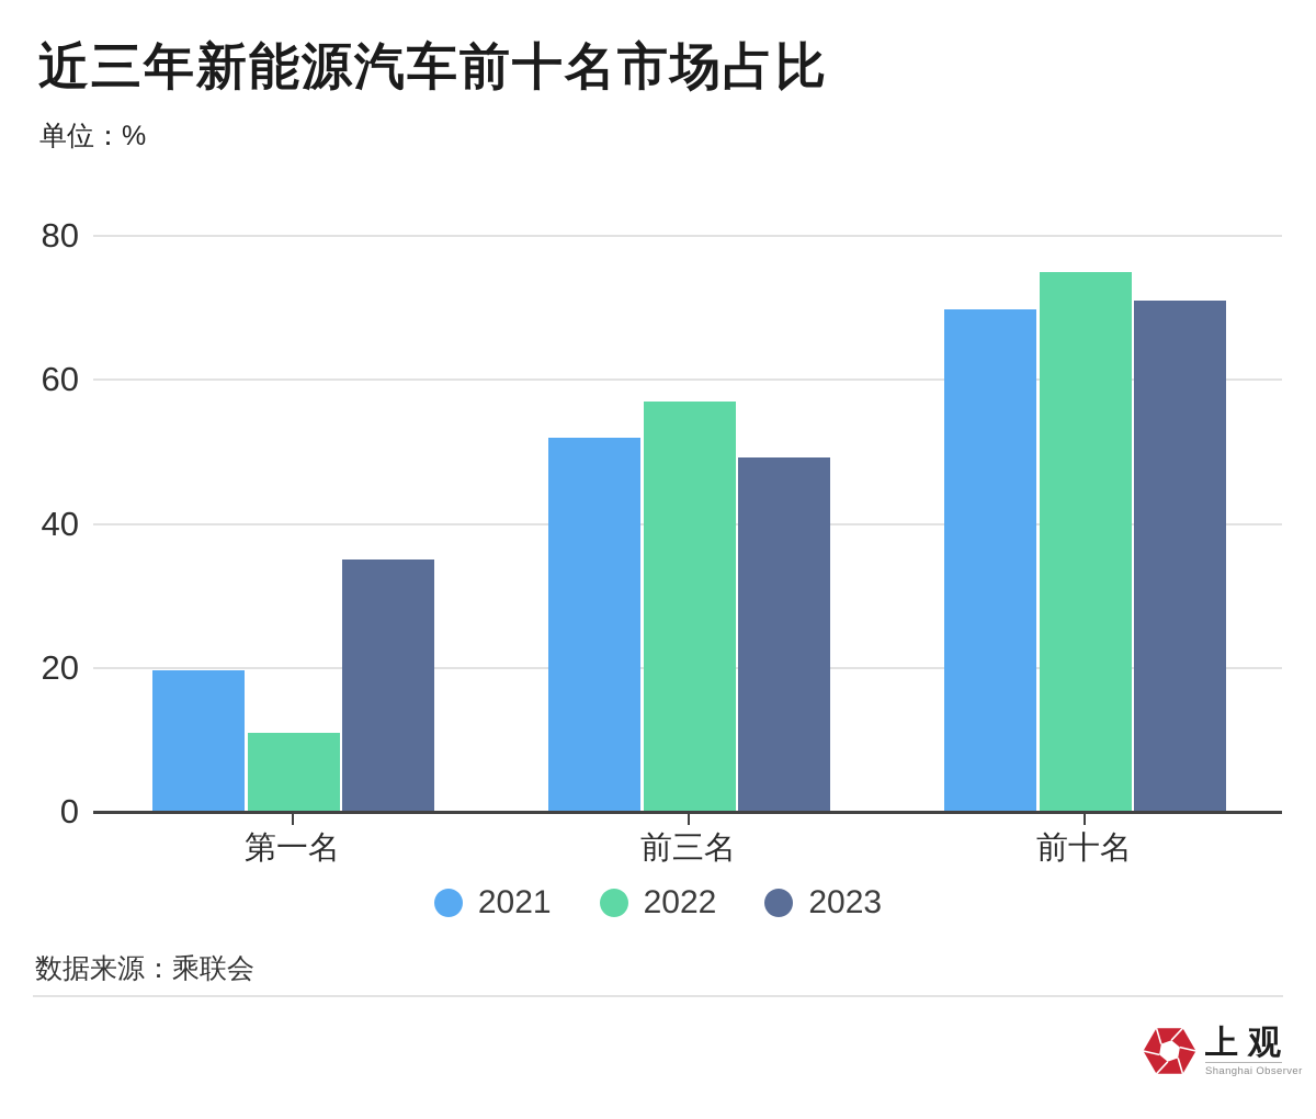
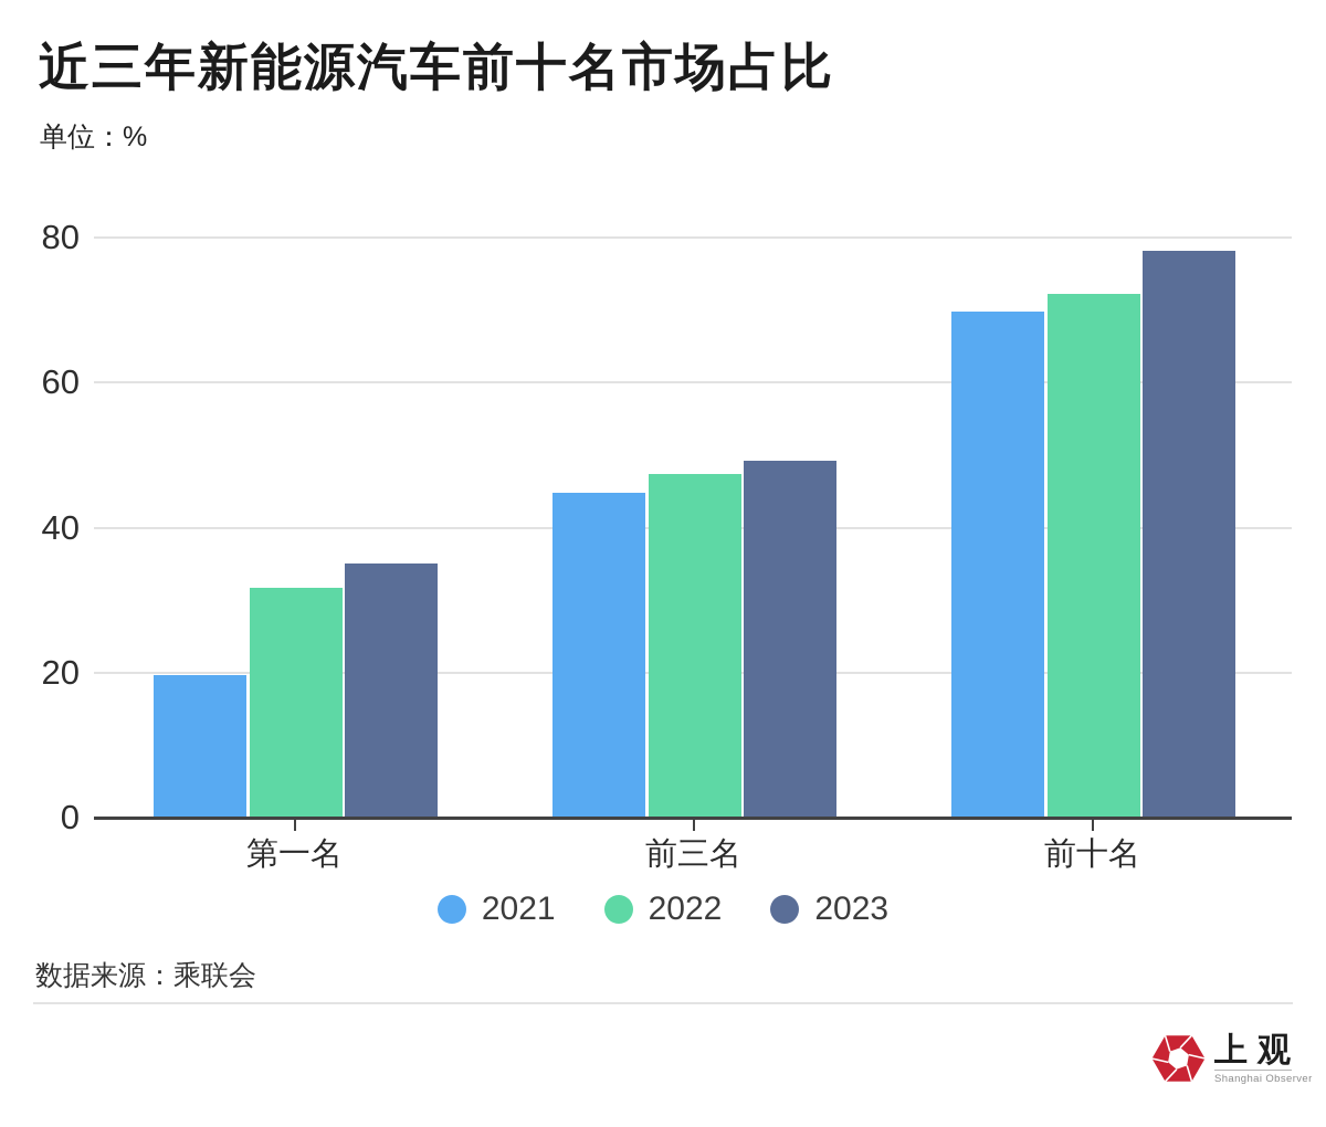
2022/第一名: 11 -> 32
2021/前三名: 52 -> 45
2022/前三名: 57 -> 47
2022/前十名: 75 -> 72
2023/前十名: 71 -> 78
